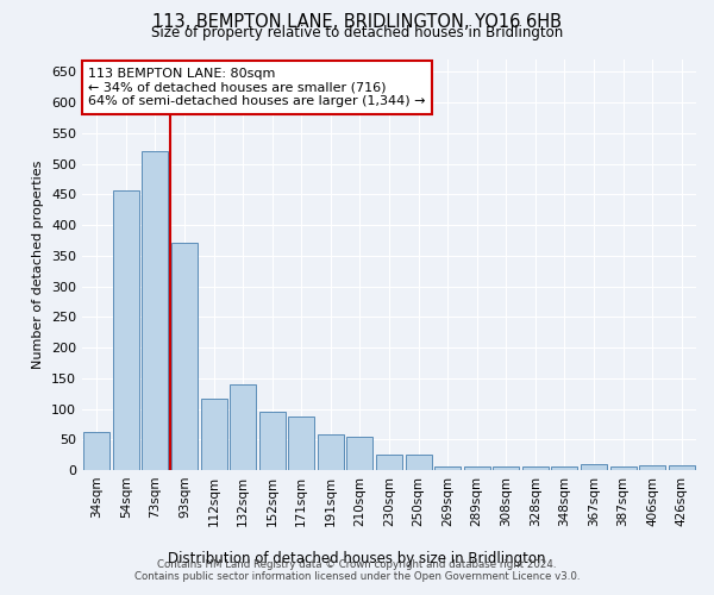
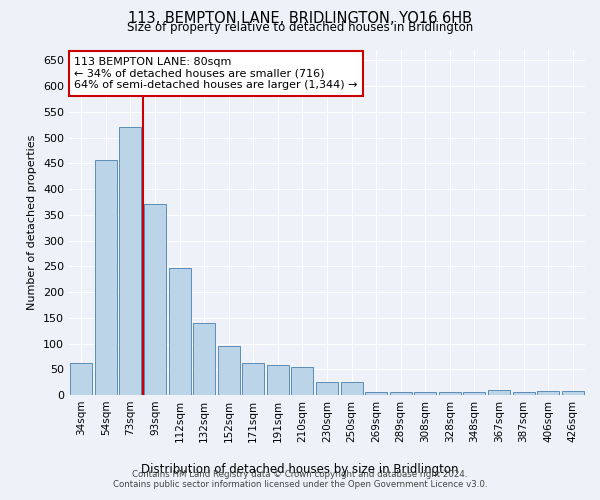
112sqm: 116 -> 247
171sqm: 88 -> 62
